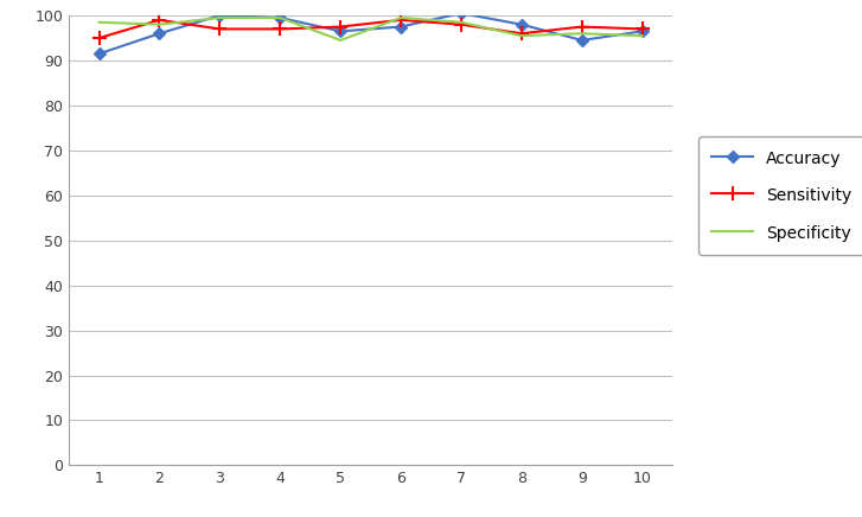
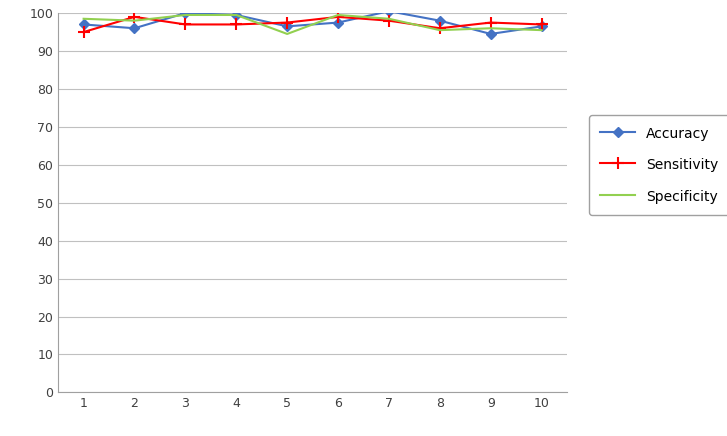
Accuracy/1: 91.5 -> 97.0
